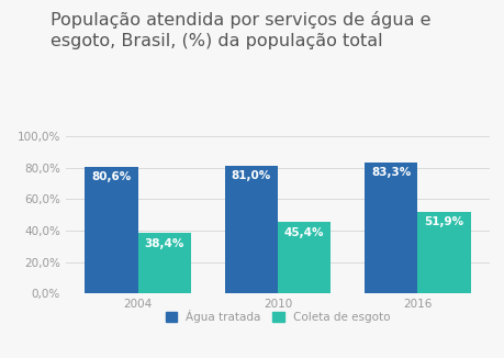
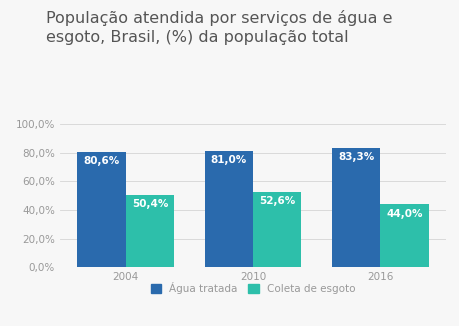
Coleta de esgoto/2004: 38,4% -> 50,4%
Coleta de esgoto/2010: 45,4% -> 52,6%
Coleta de esgoto/2016: 51,9% -> 44,0%
